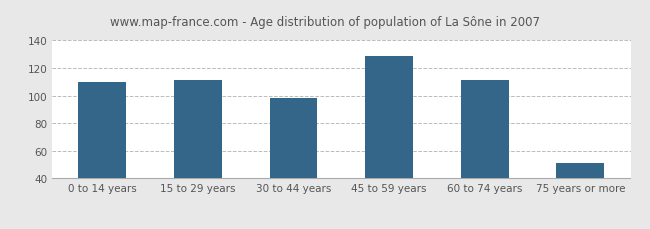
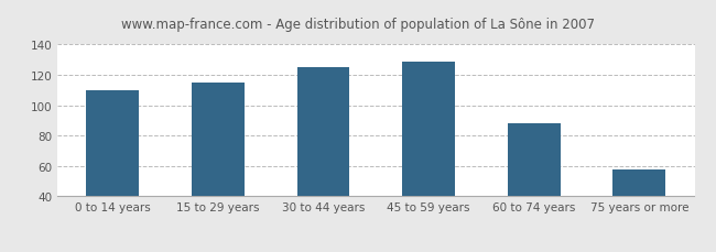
15 to 29 years: 111 -> 115
30 to 44 years: 98 -> 125
60 to 74 years: 111 -> 88
75 years or more: 51 -> 58
